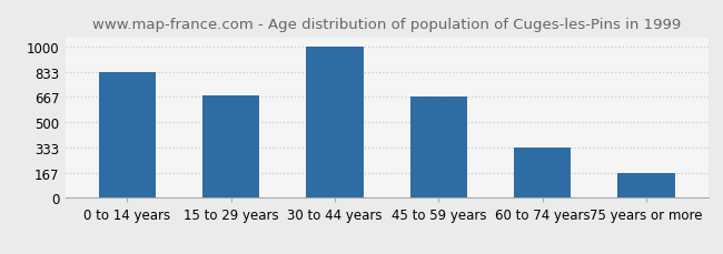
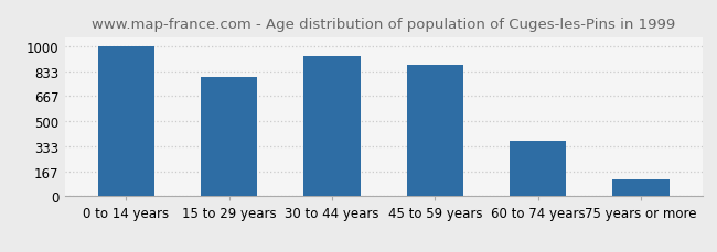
0 to 14 years: 830 -> 1000
15 to 29 years: 680 -> 790
30 to 44 years: 1000 -> 930
45 to 59 years: 670 -> 870
60 to 74 years: 330 -> 370
75 years or more: 170 -> 110
